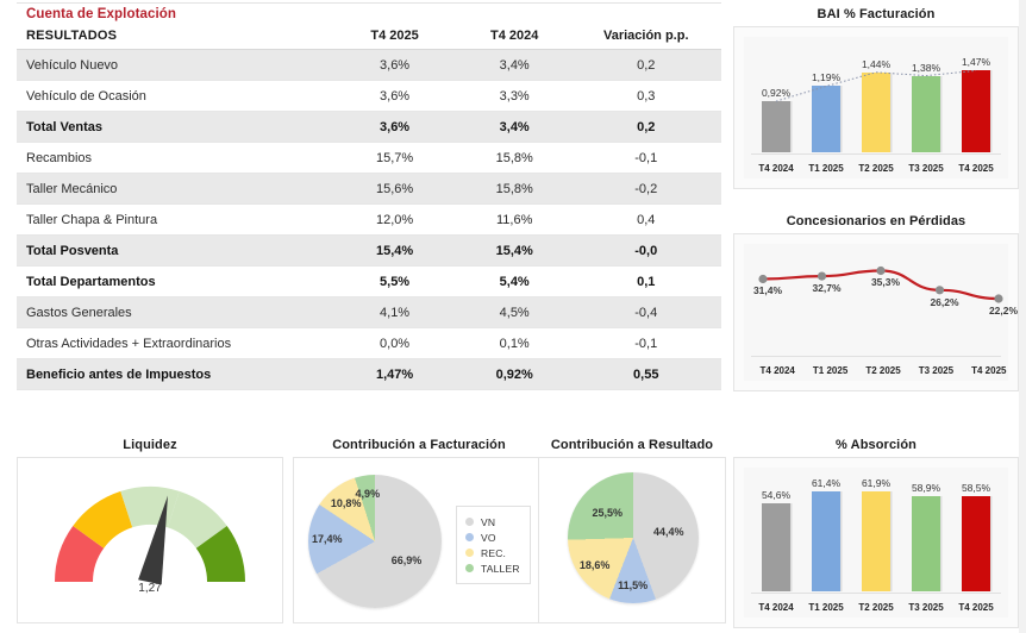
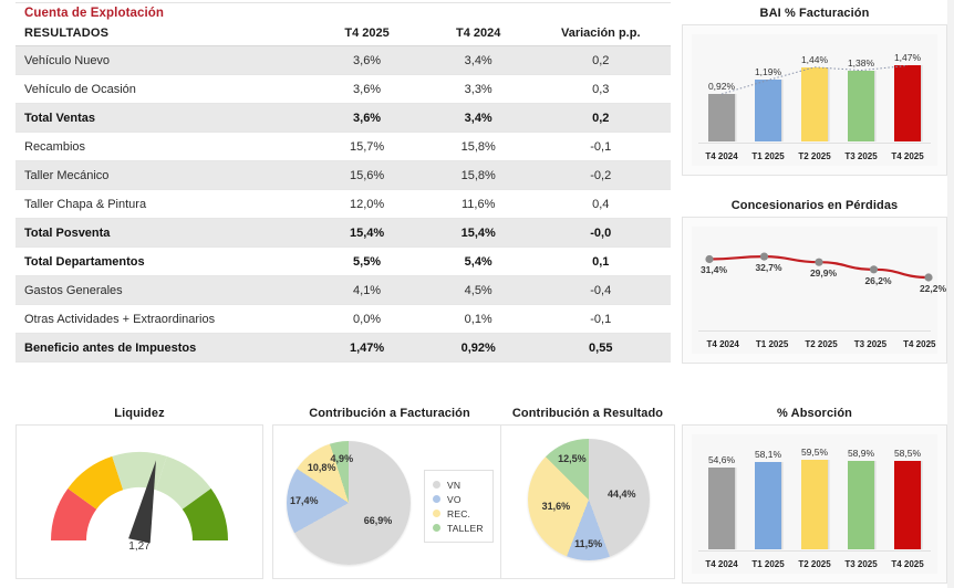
Concesionarios en Pérdidas/T2 2025: 35,3% -> 29,9%
Contribución a Resultado/REC.: 18,6% -> 31,6%
Contribución a Resultado/TALLER: 25,5% -> 12,5%
% Absorción/T1 2025: 61,4% -> 58,1%
% Absorción/T2 2025: 61,9% -> 59,5%
